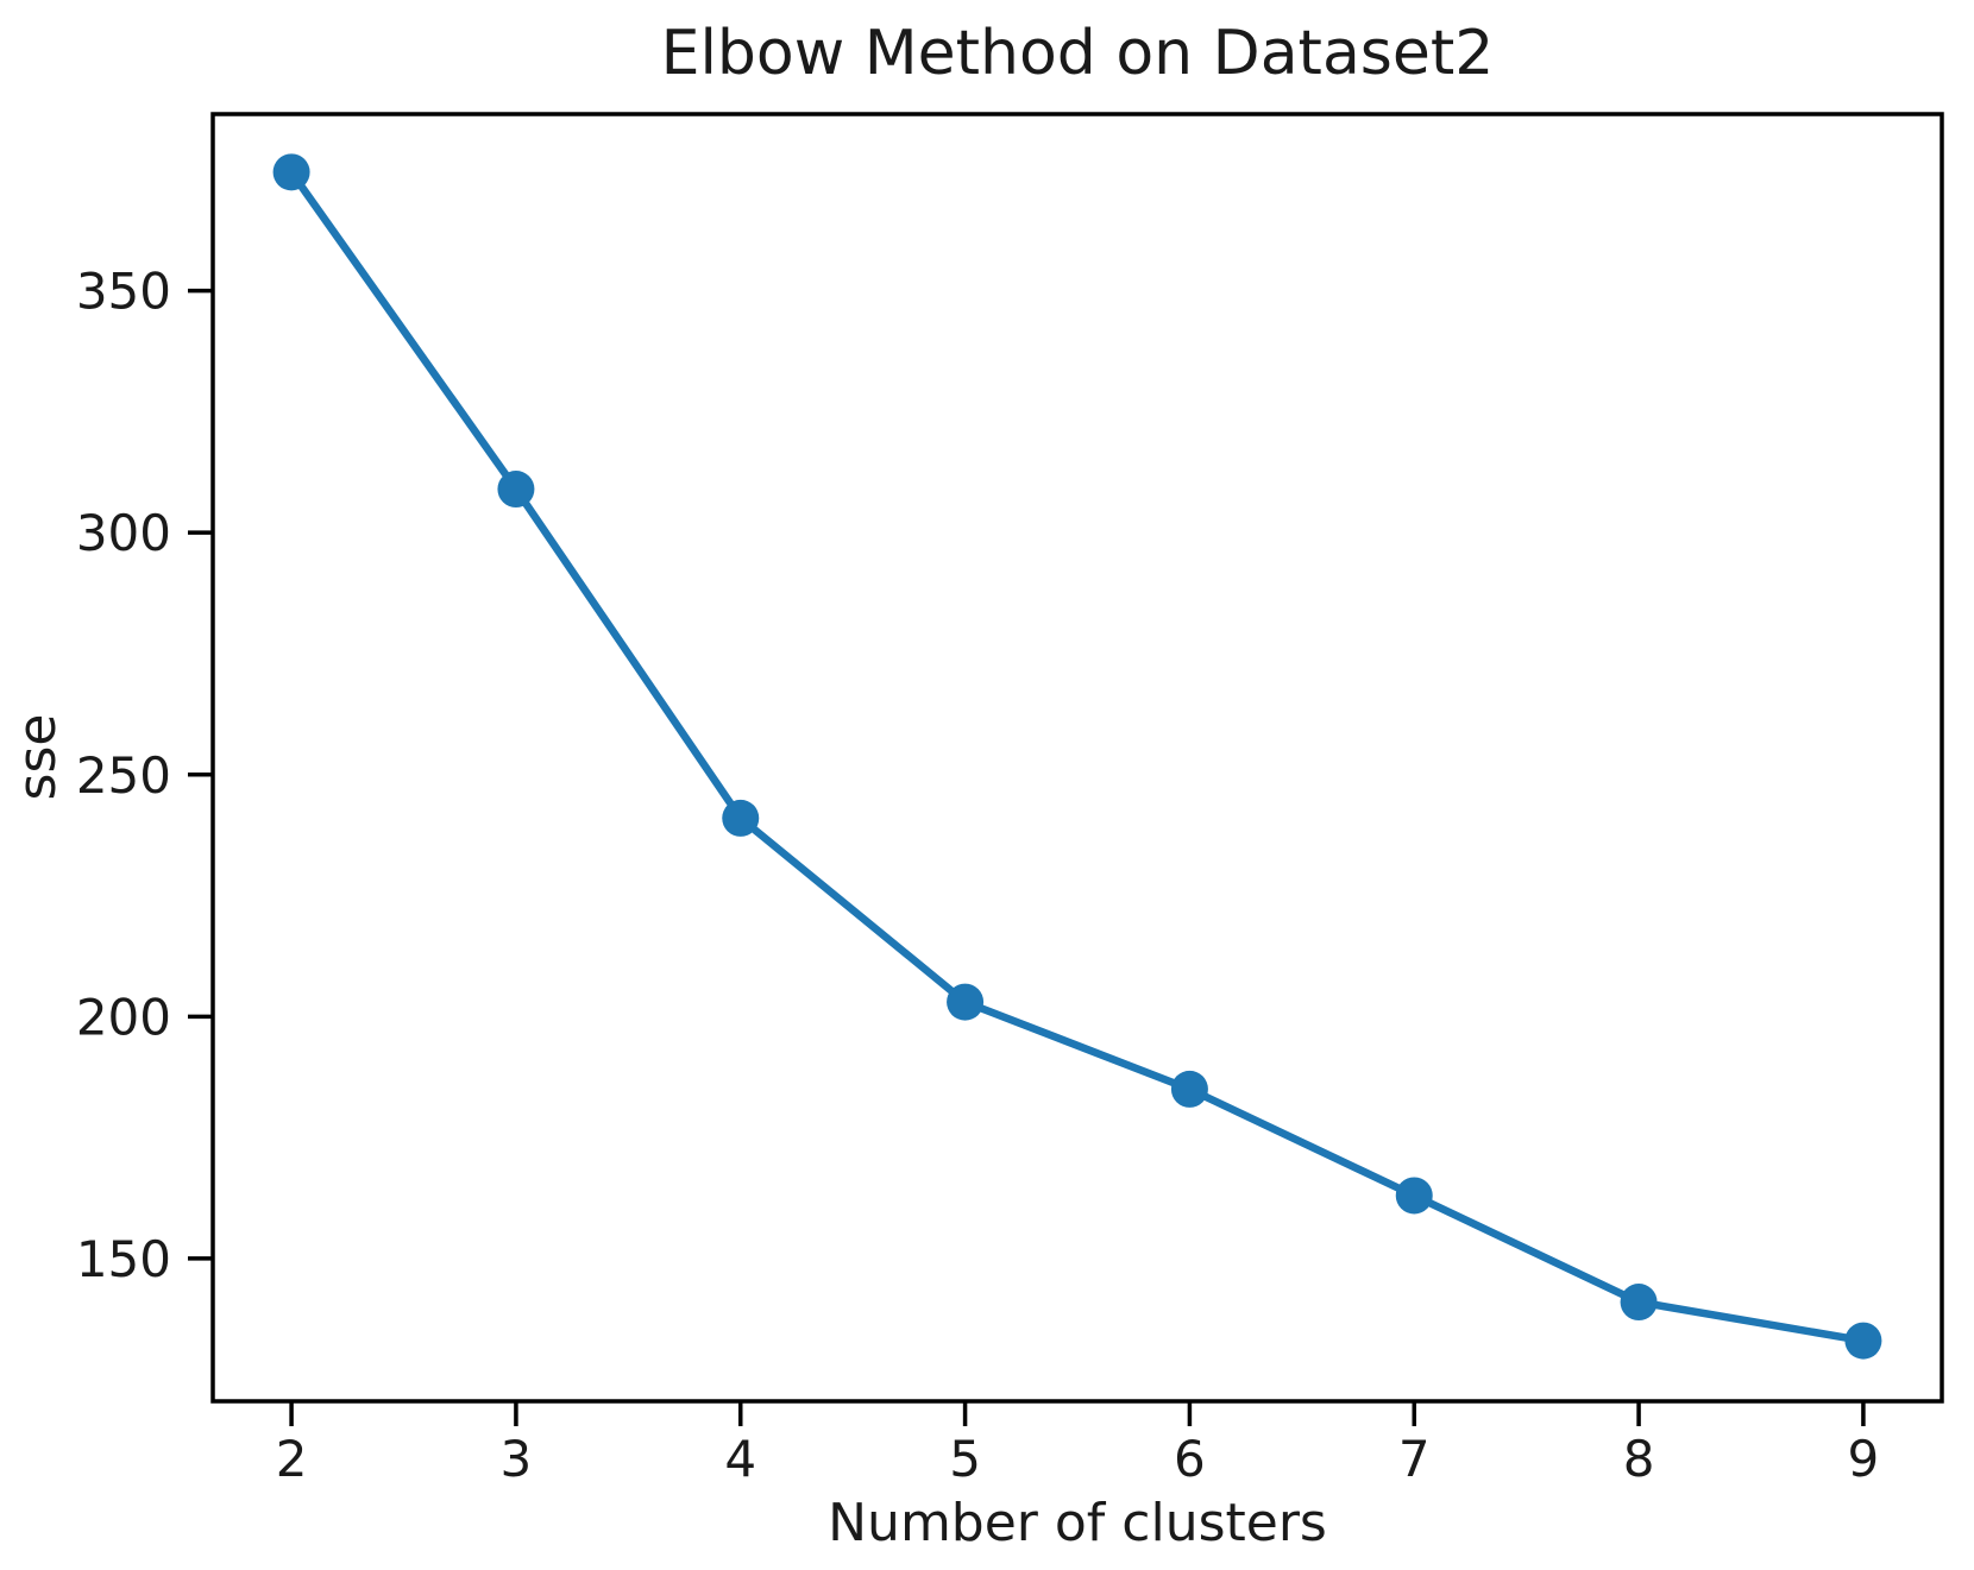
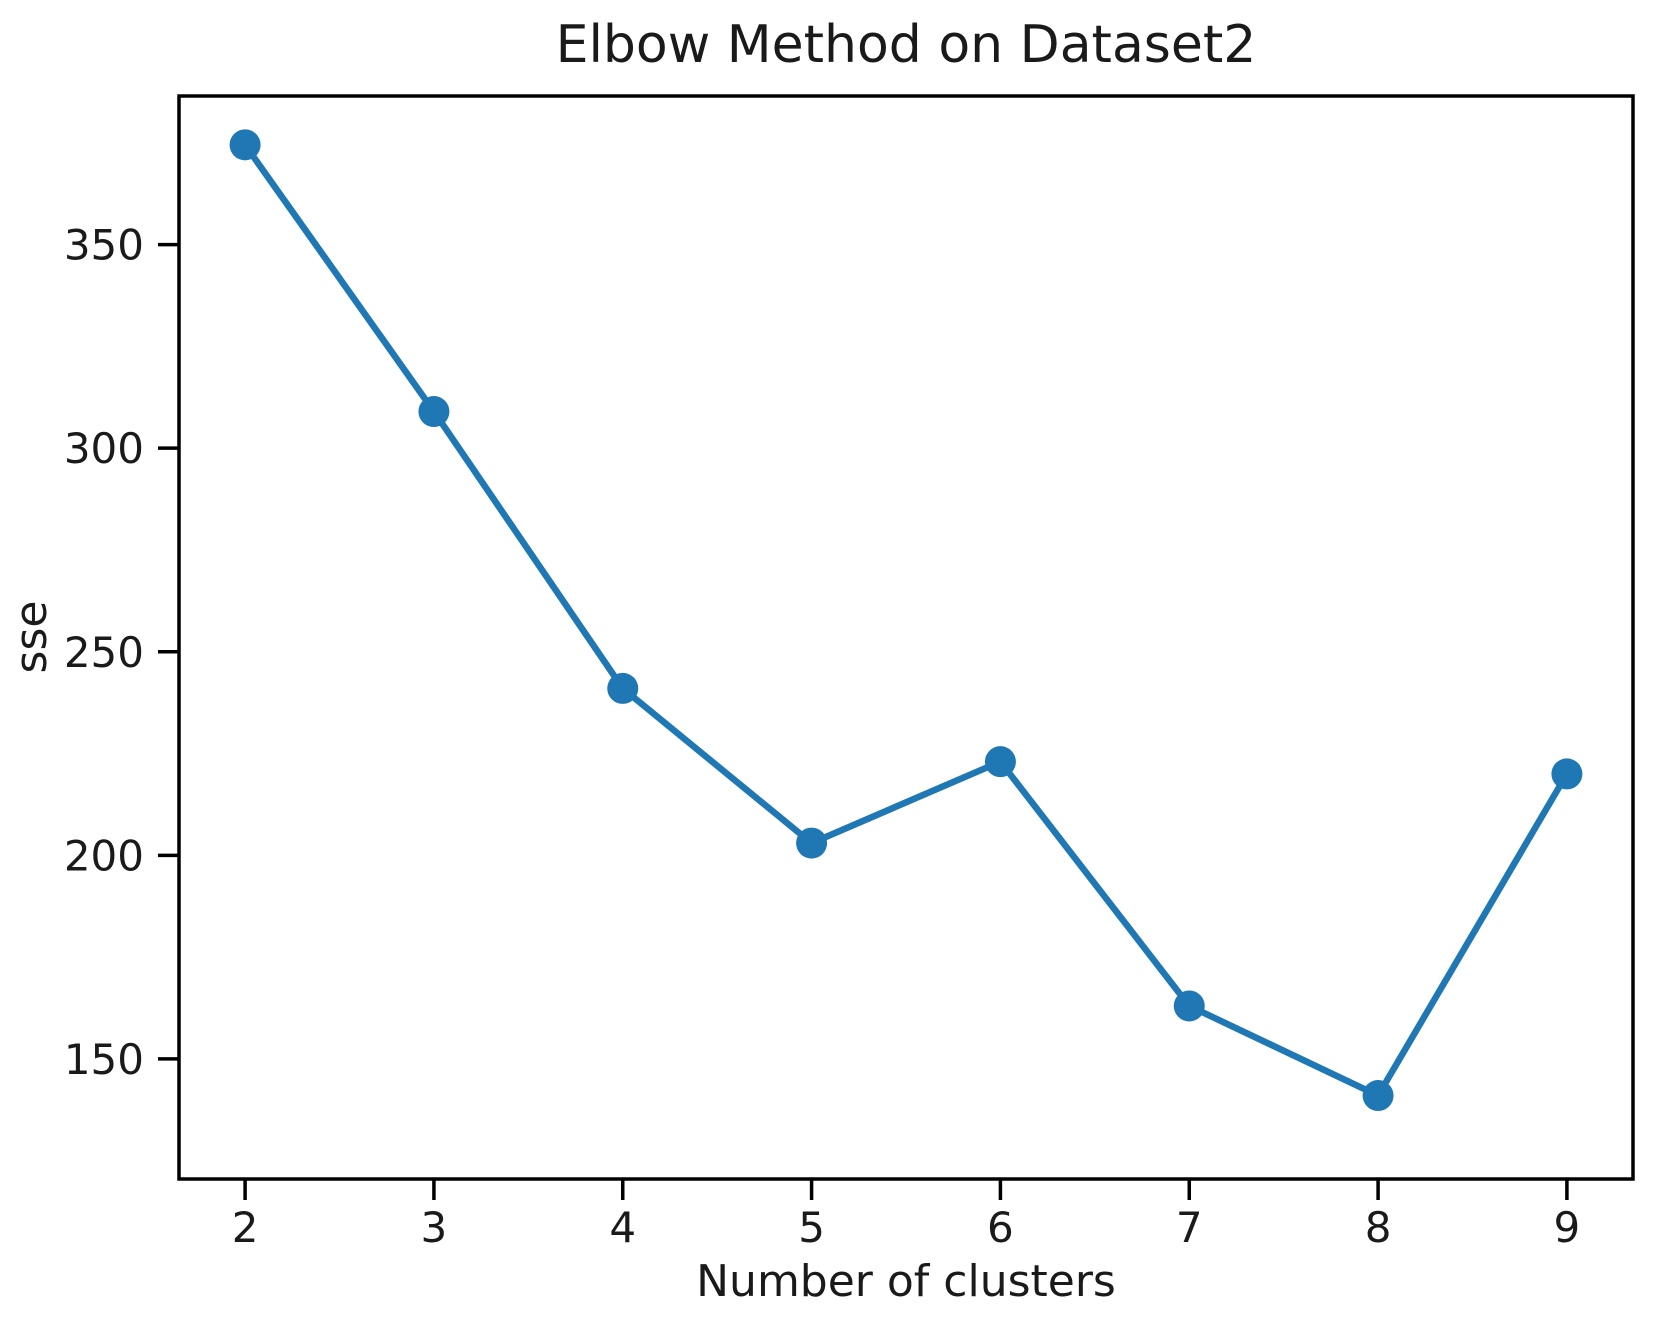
6: 185 -> 223
9: 133 -> 220
